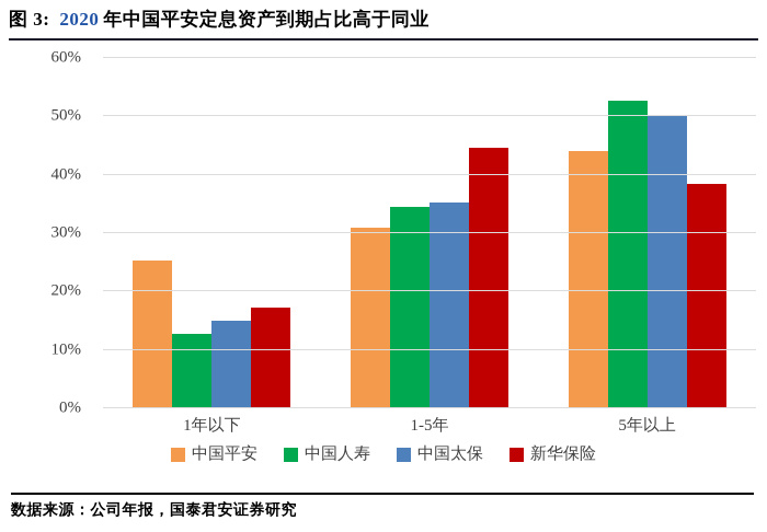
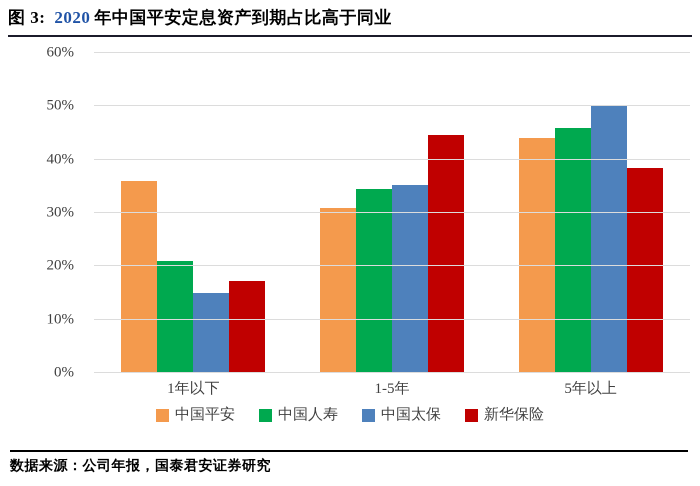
中国平安/1年以下: 25% -> 36%
中国人寿/1年以下: 13% -> 21%
中国人寿/5年以上: 53% -> 46%
